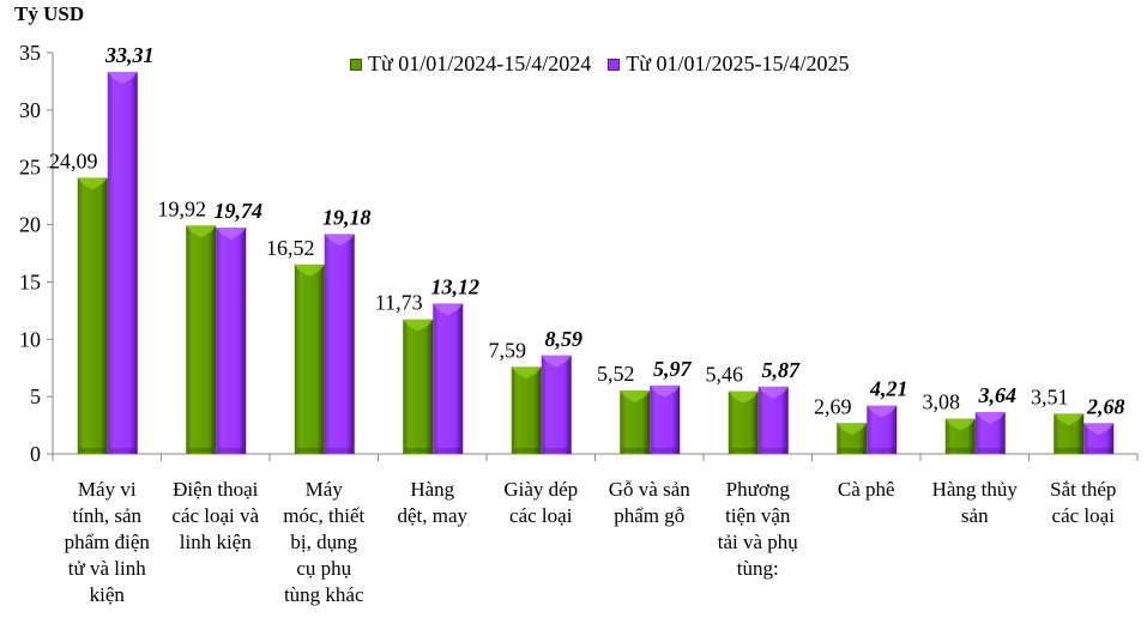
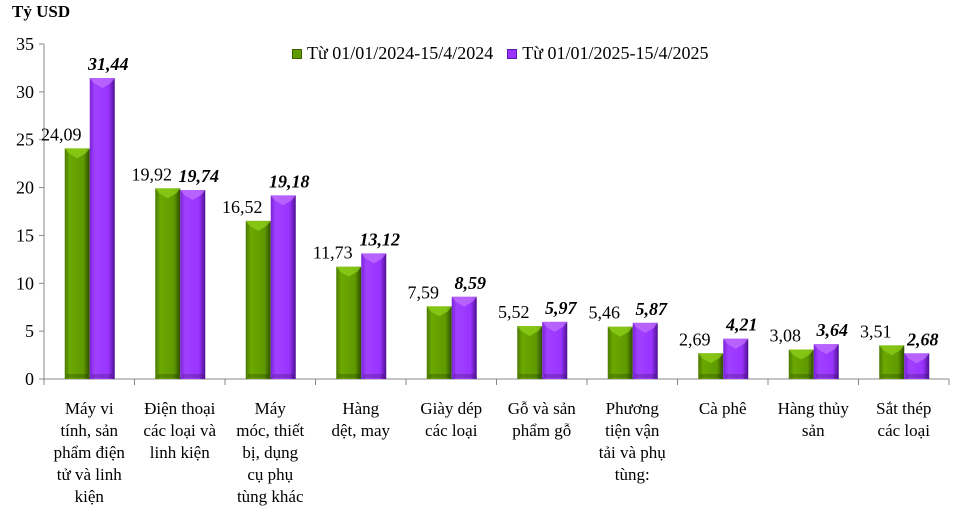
Từ 01/01/2025-15/4/2025/Máy vi tính, sản phẩm điện tử và linh kiện: 33,31 -> 31,44
